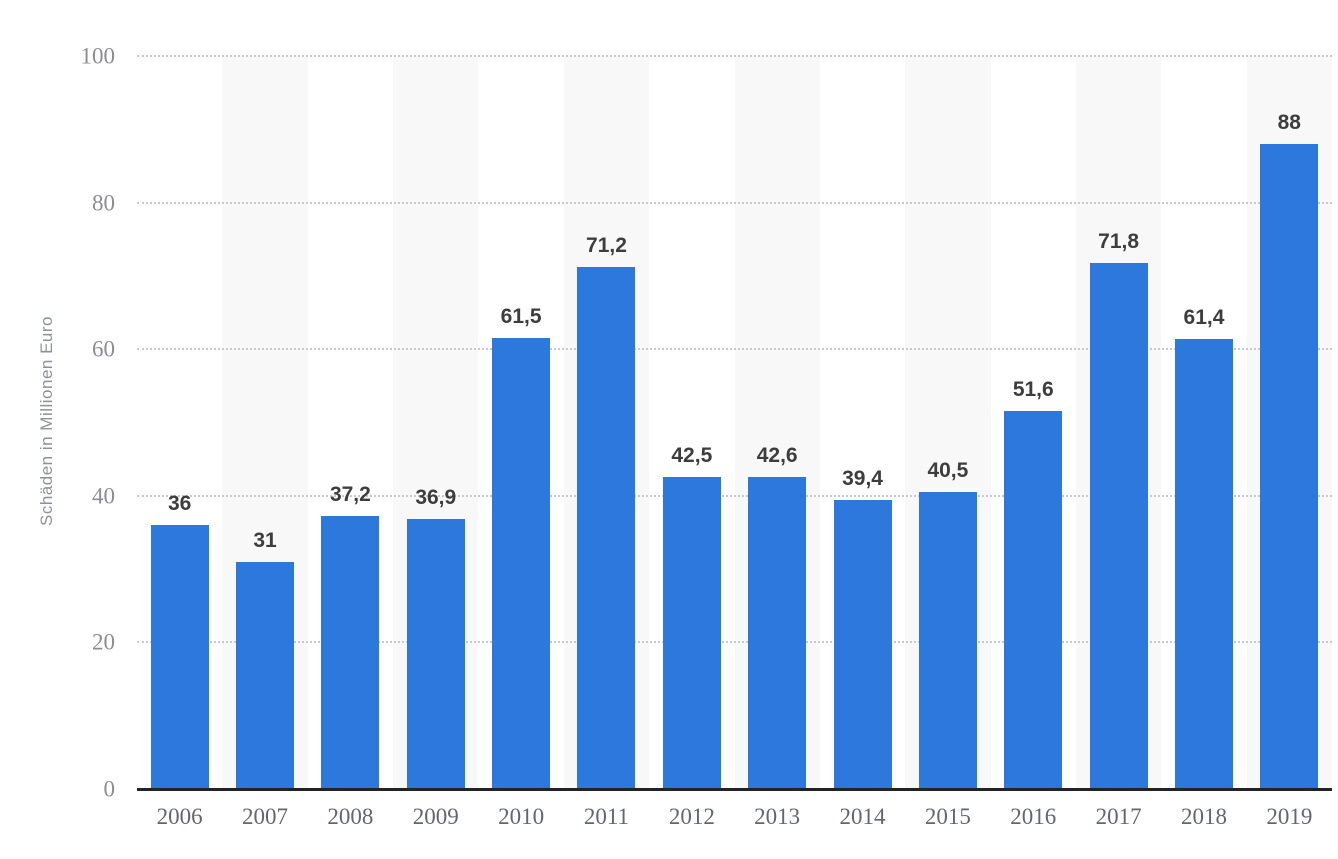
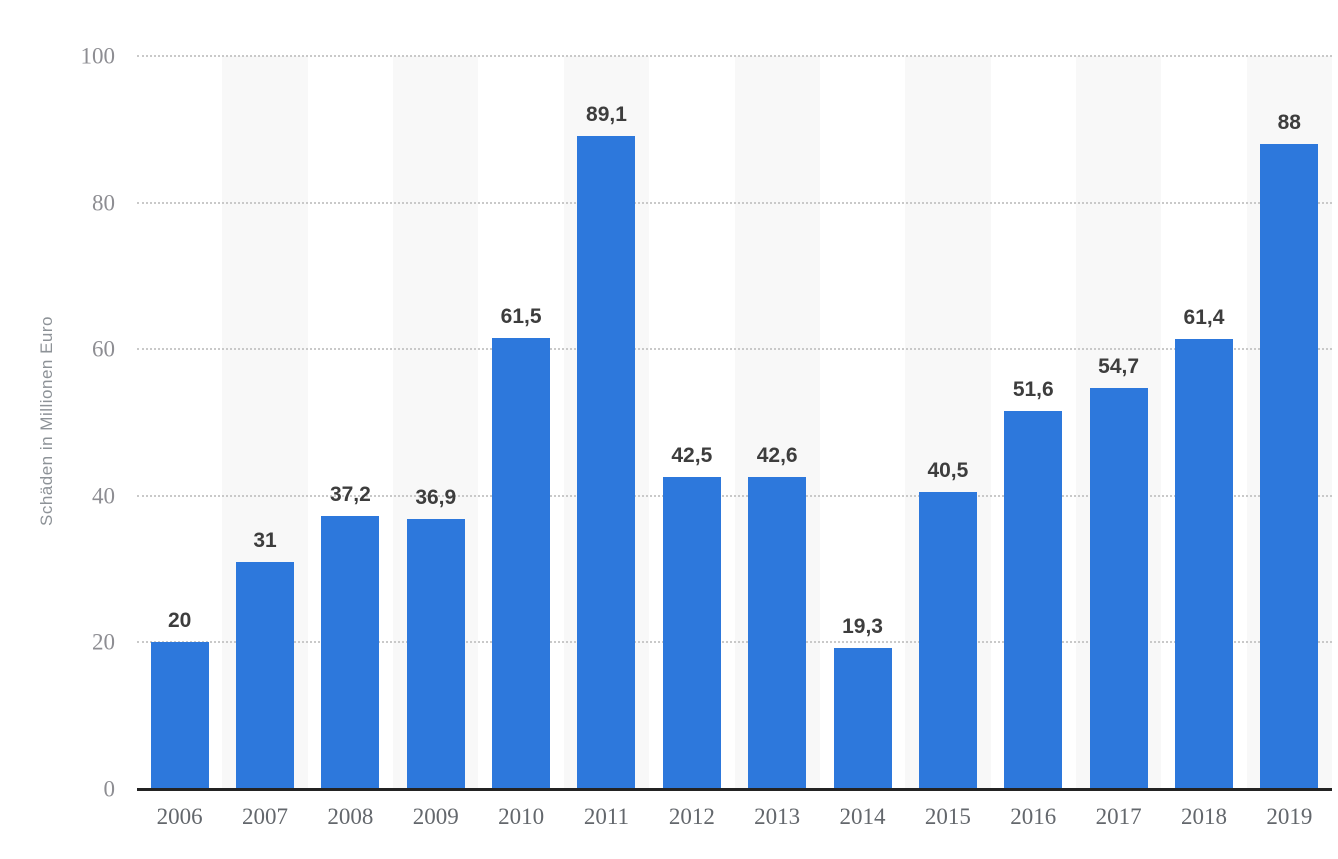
2006: 36 -> 20
2011: 71,2 -> 89,1
2014: 39,4 -> 19,3
2017: 71,8 -> 54,7
